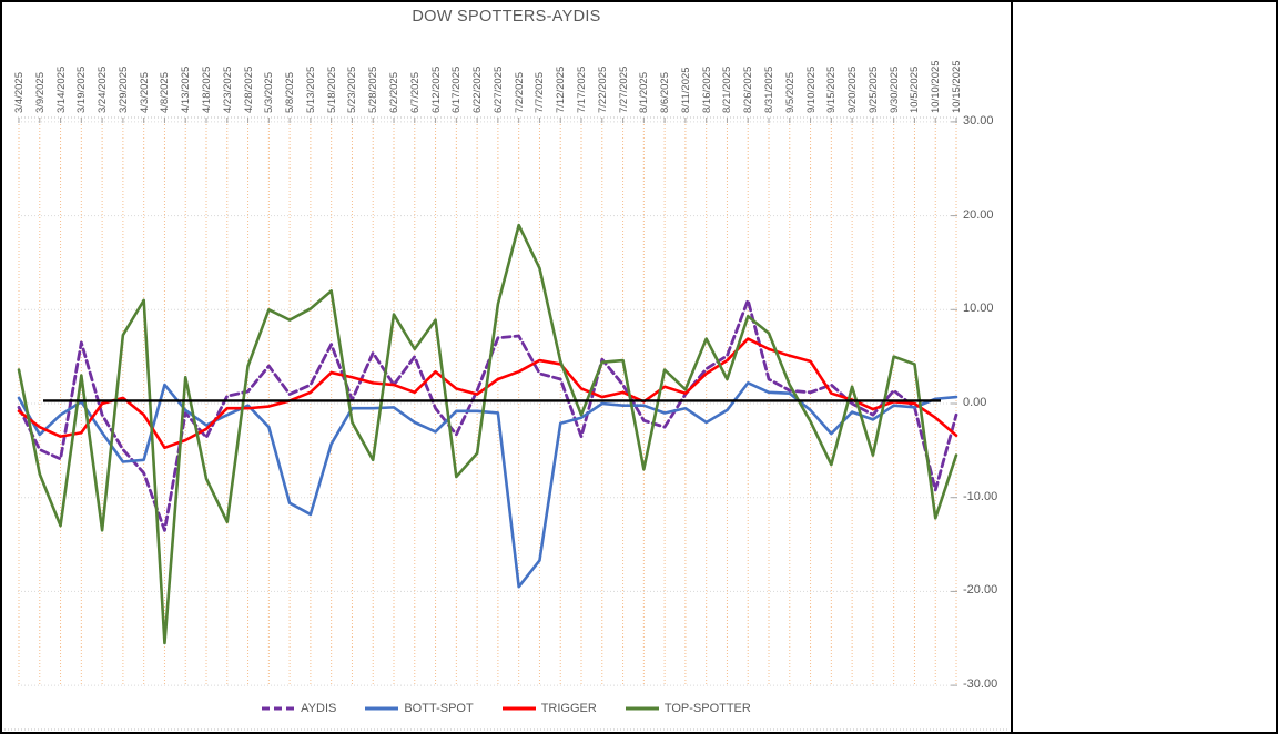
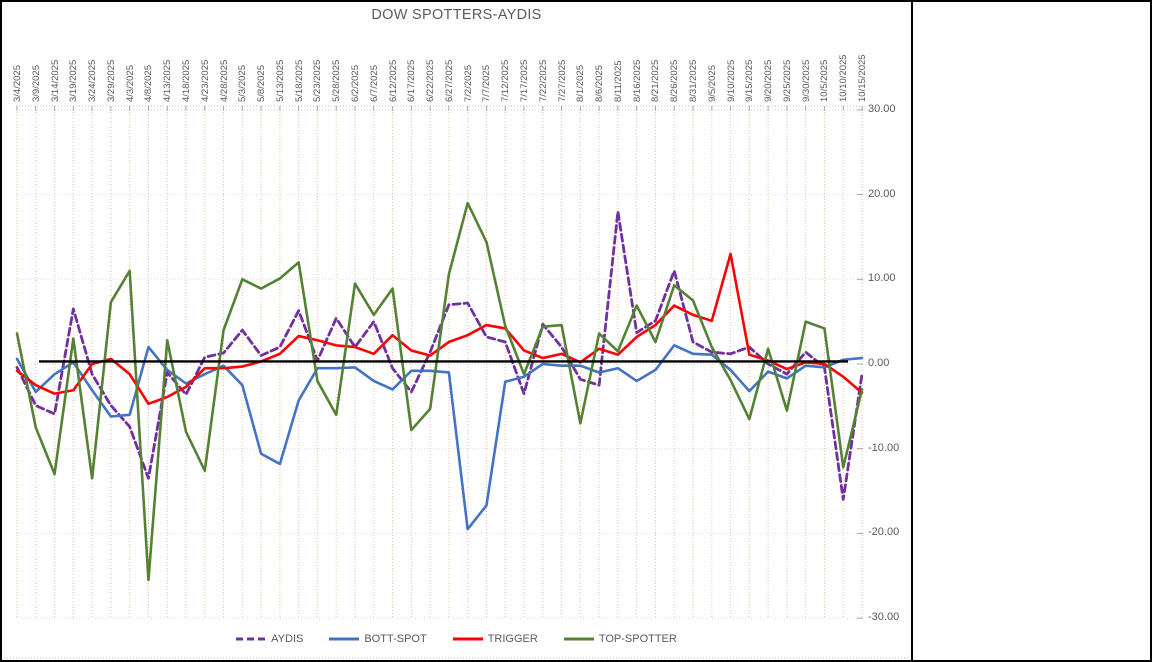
AYDIS/8/11/2025: 1 -> 18
TRIGGER/9/10/2025: 4 -> 13
AYDIS/10/10/2025: -9 -> -16
TOP-SPOTTER/10/15/2025: -6 -> -3
